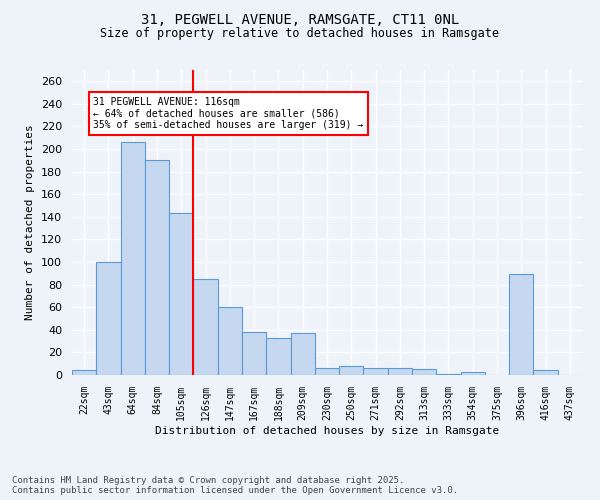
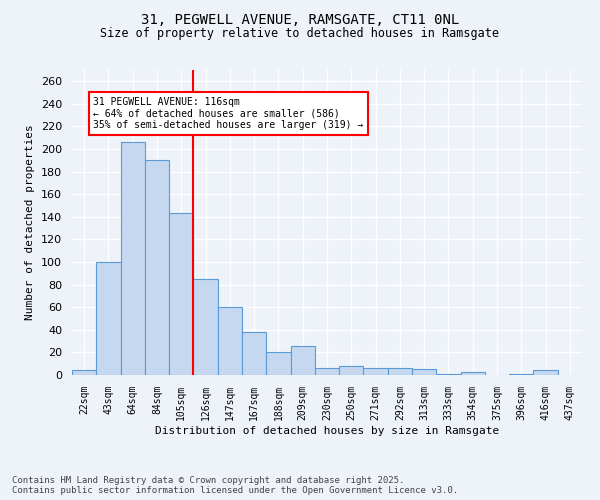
188sqm: 33 -> 20
209sqm: 37 -> 26
396sqm: 89 -> 1
